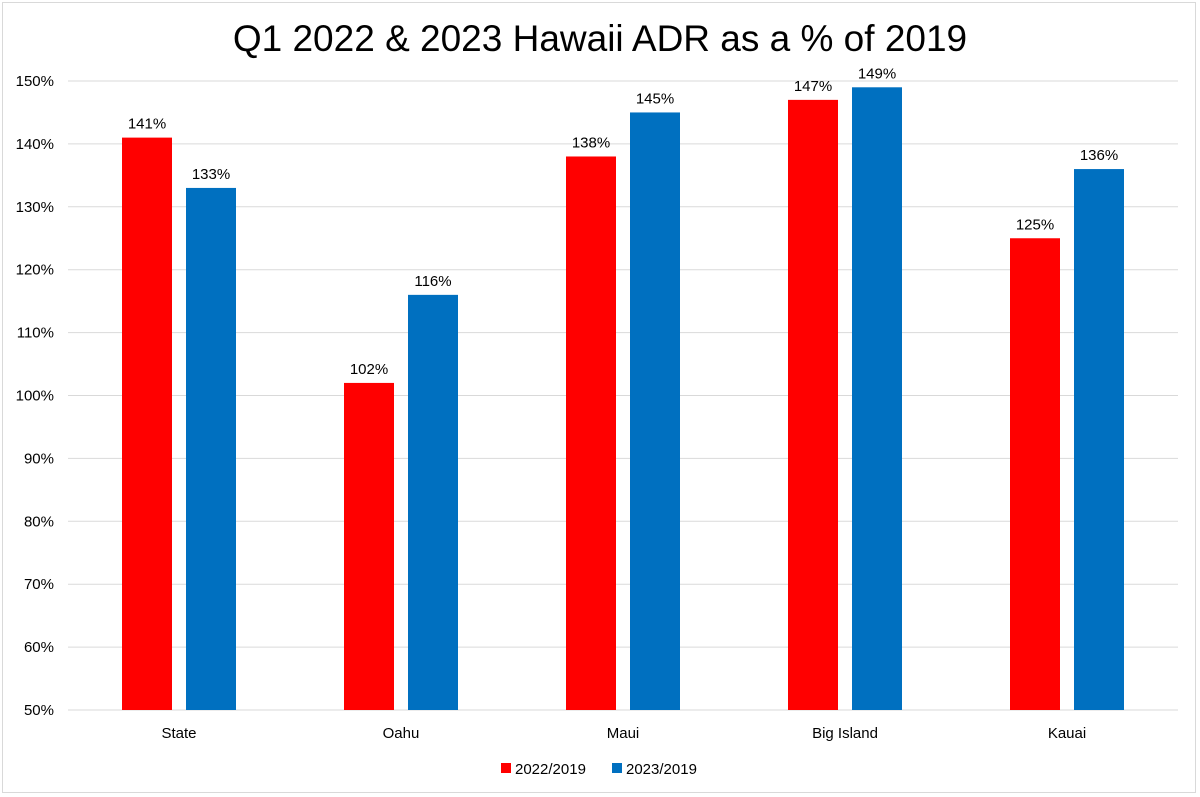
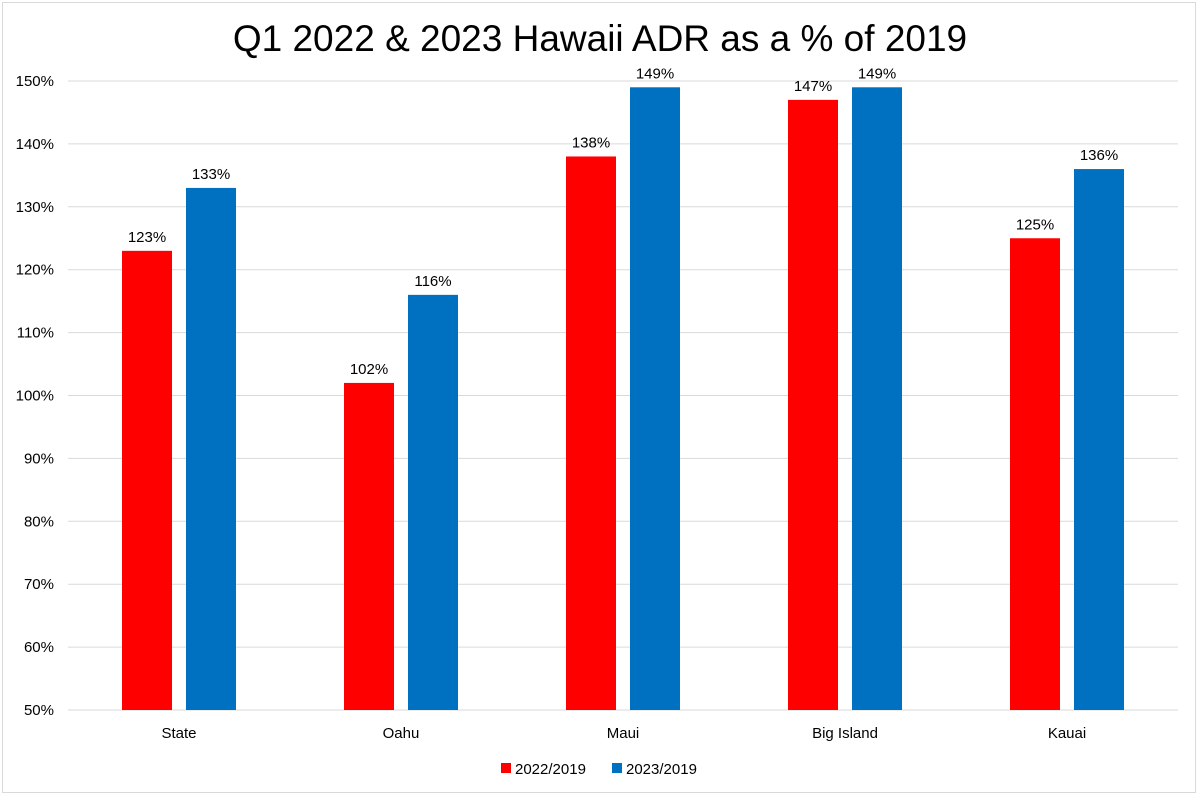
2022/2019/State: 141% -> 123%
2023/2019/Maui: 145% -> 149%
